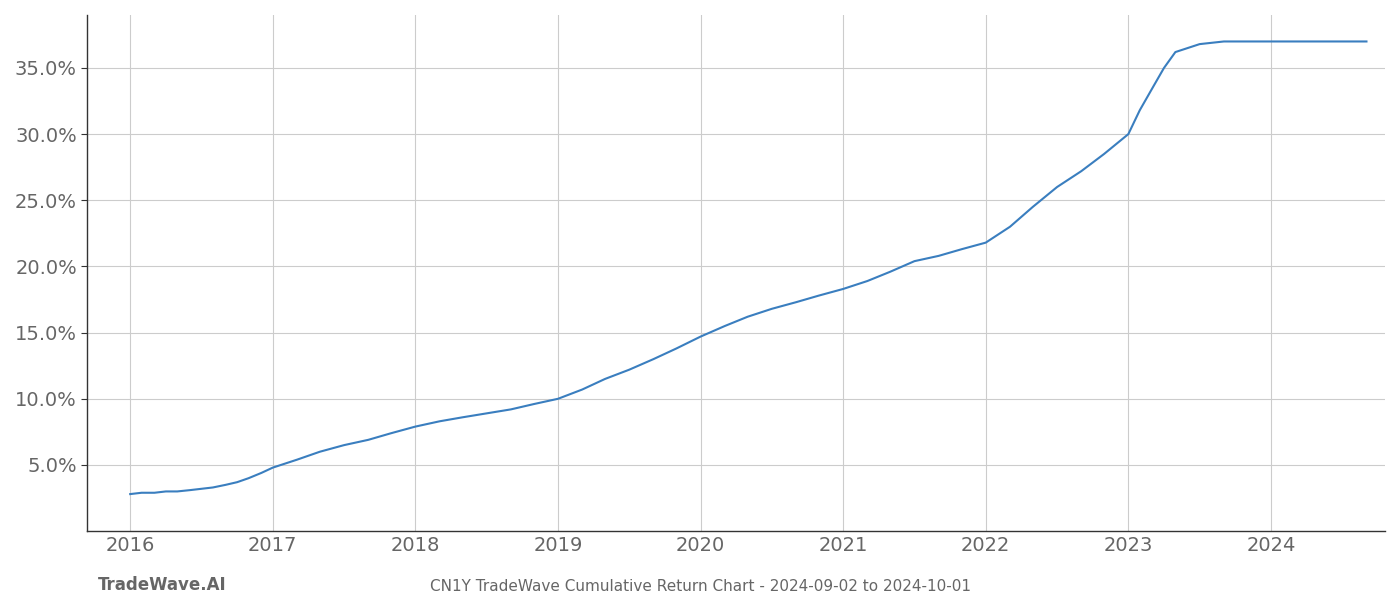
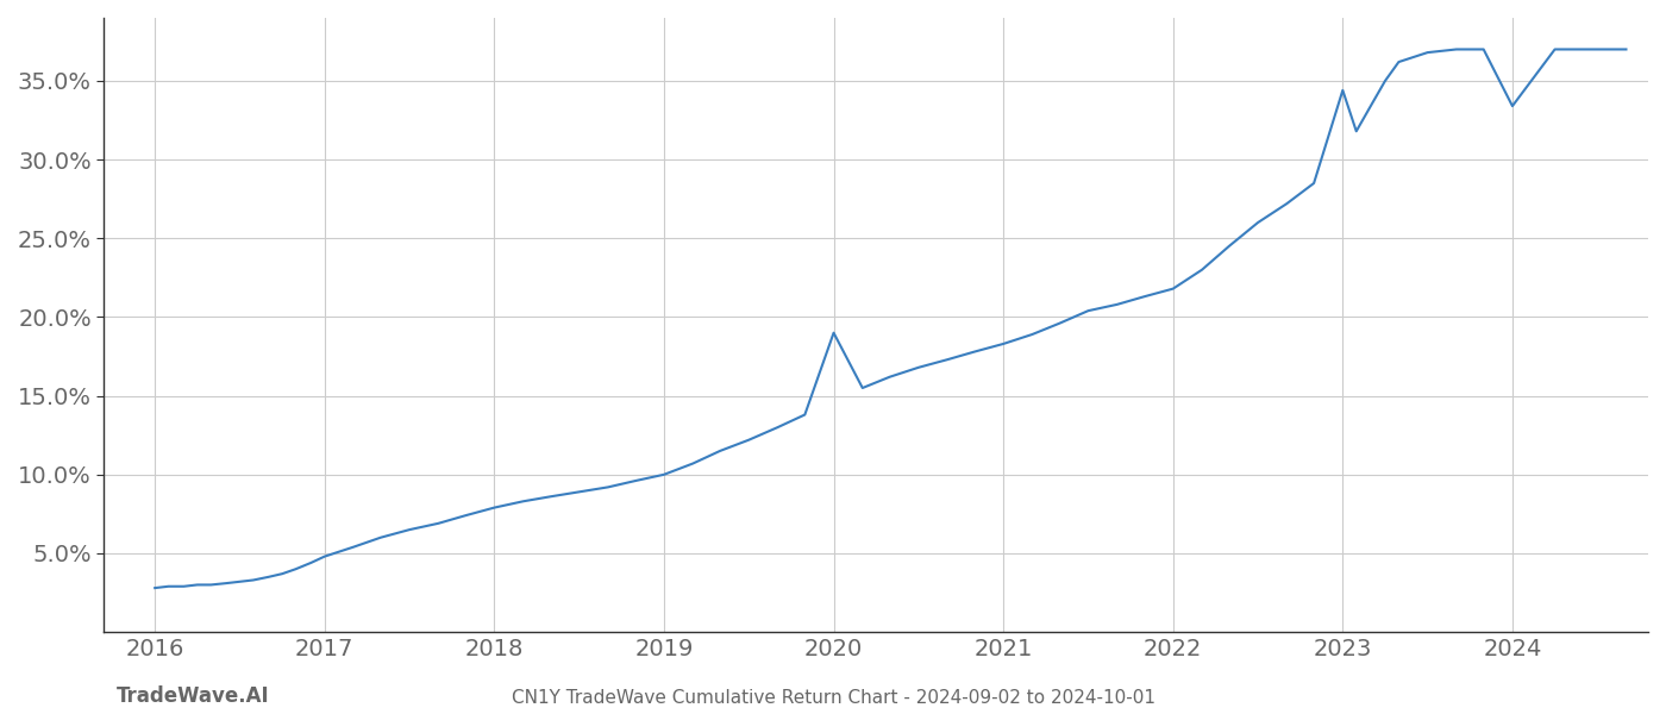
2020: 14.7% -> 19.0%
2023: 30.0% -> 34.4%
2024: 37.0% -> 33.4%
